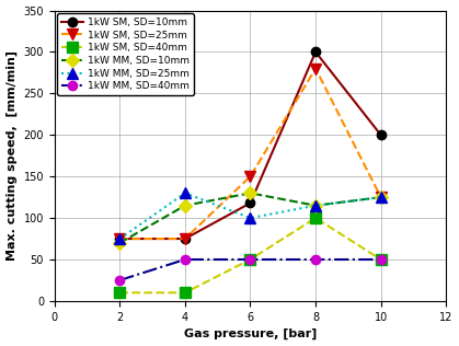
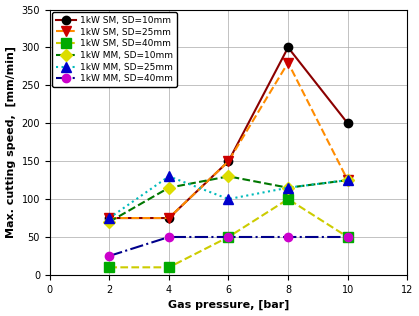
1kW SM, SD=10mm/6: 118 -> 150
